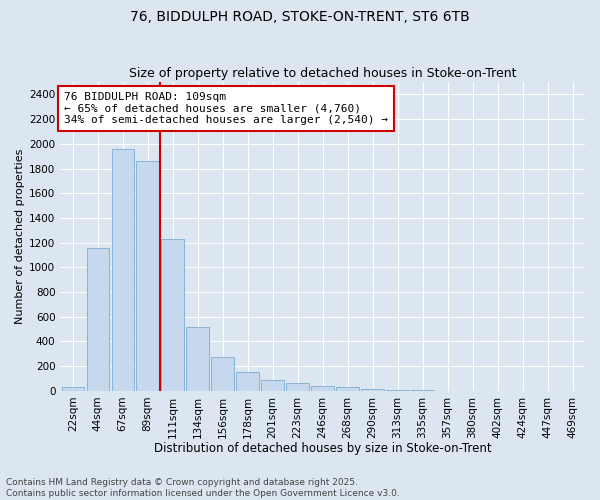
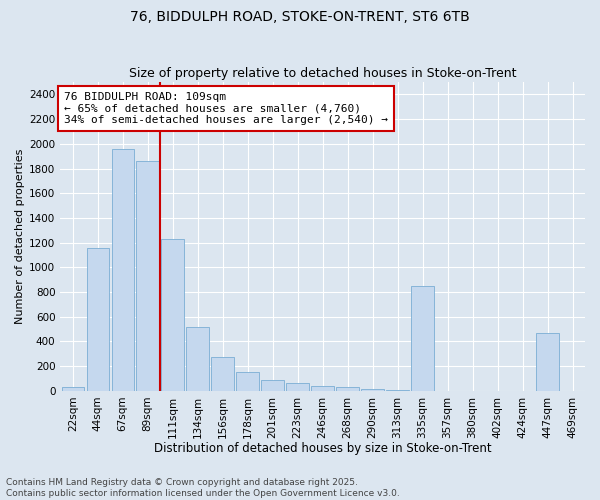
335sqm: 0 -> 850
447sqm: 0 -> 470
